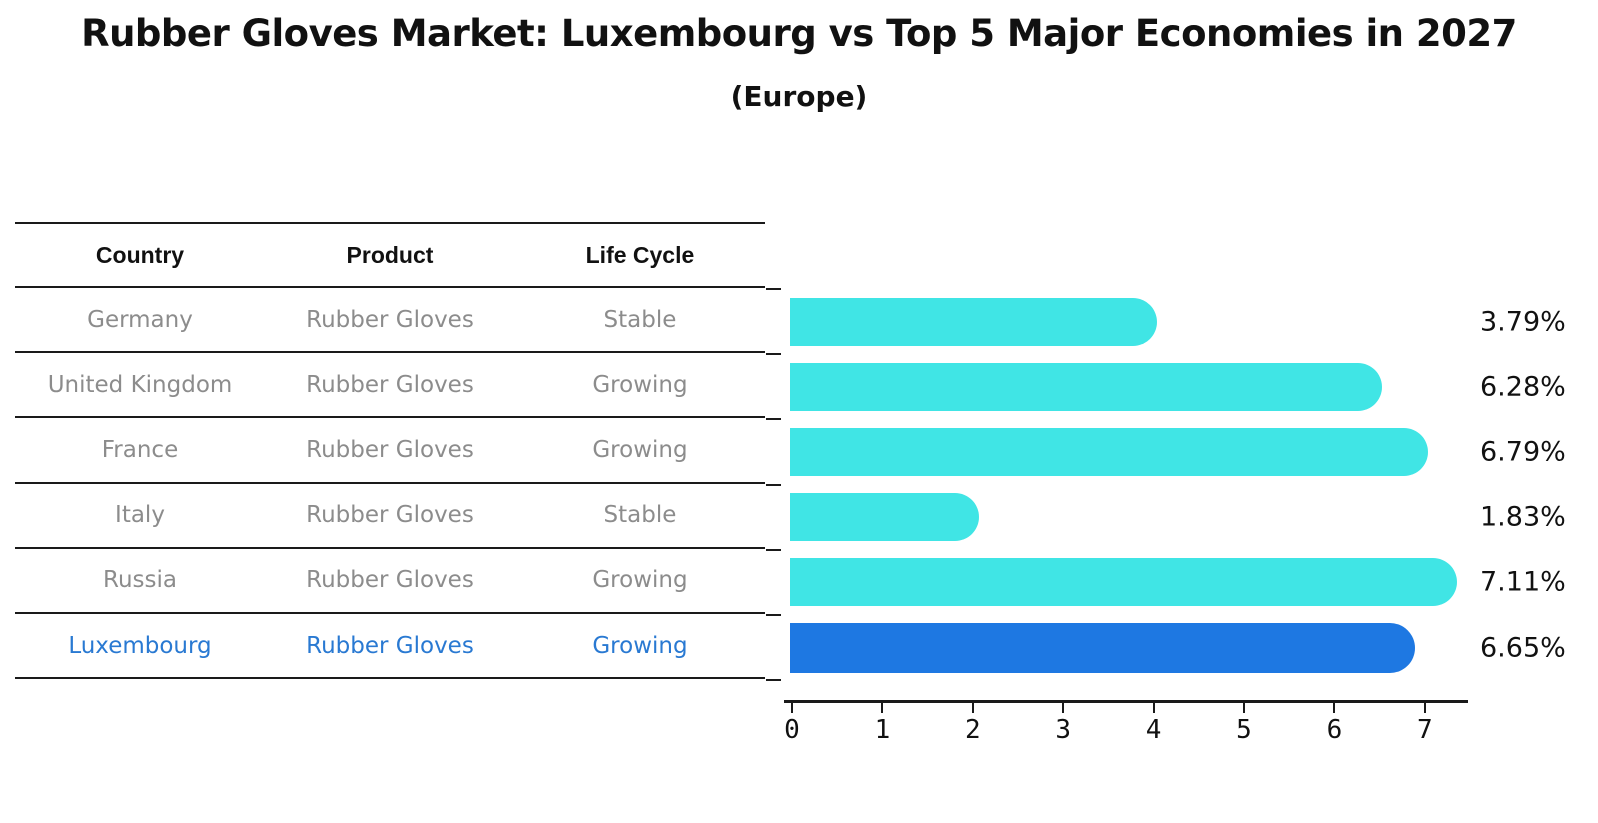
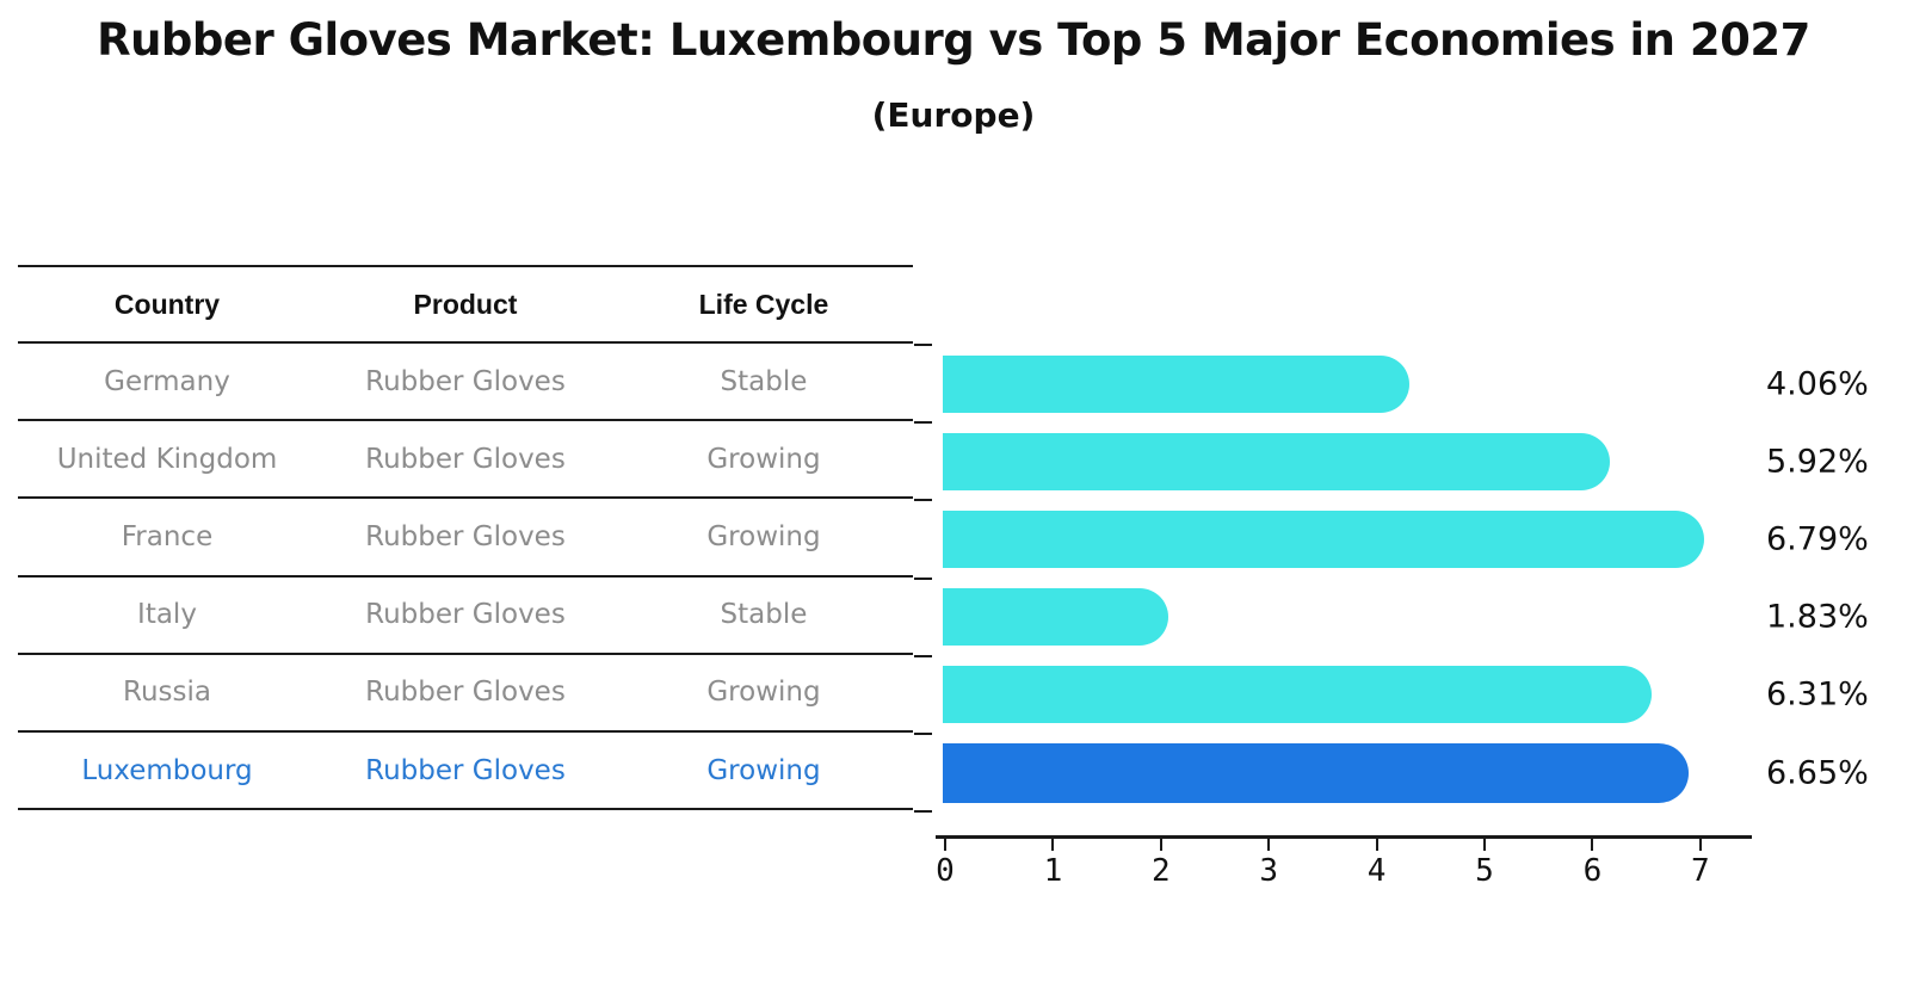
Germany: 3.79% -> 4.06%
United Kingdom: 6.28% -> 5.92%
Russia: 7.11% -> 6.31%
